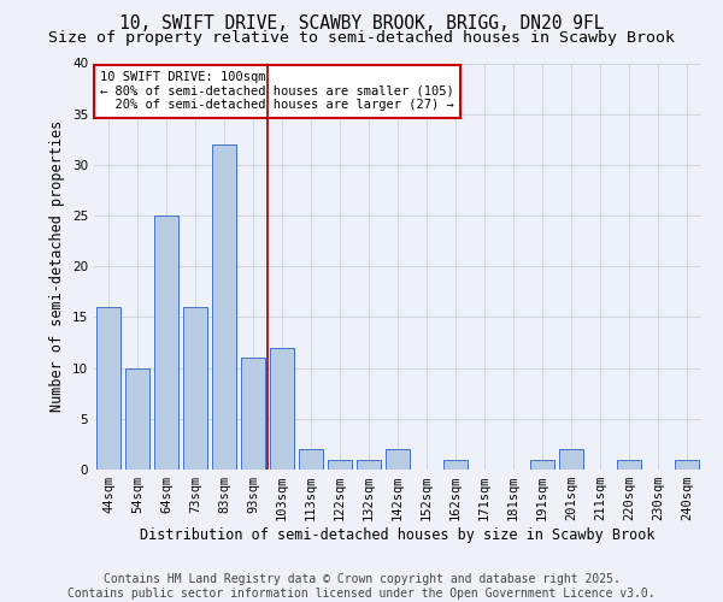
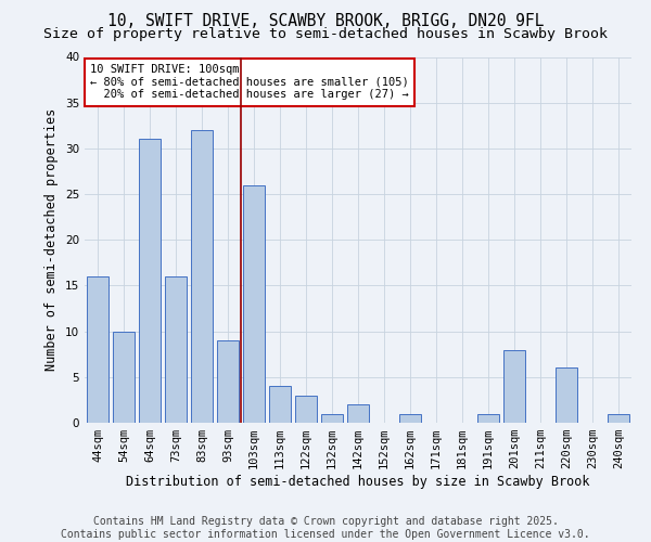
64sqm: 25 -> 31
93sqm: 11 -> 9
103sqm: 12 -> 26
113sqm: 2 -> 4
122sqm: 1 -> 3
201sqm: 2 -> 8
220sqm: 1 -> 6
